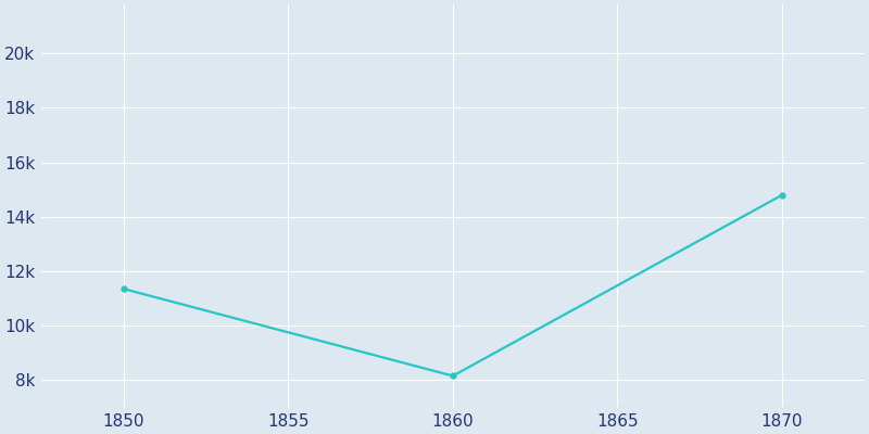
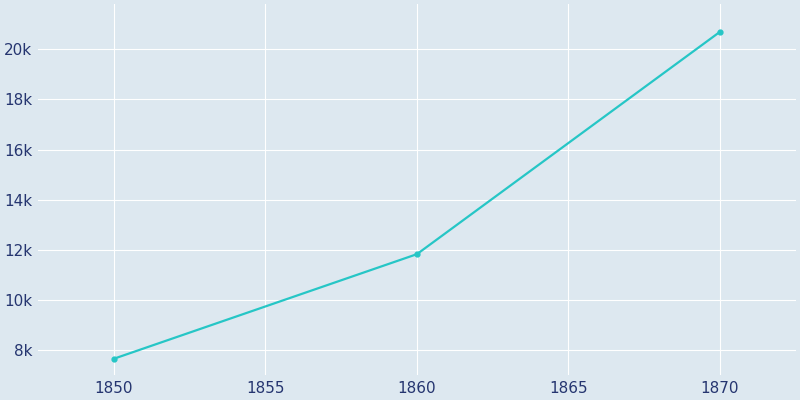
1850: 11.35k -> 7.66k
1860: 8.15k -> 11.83k
1870: 14.80k -> 20.70k
